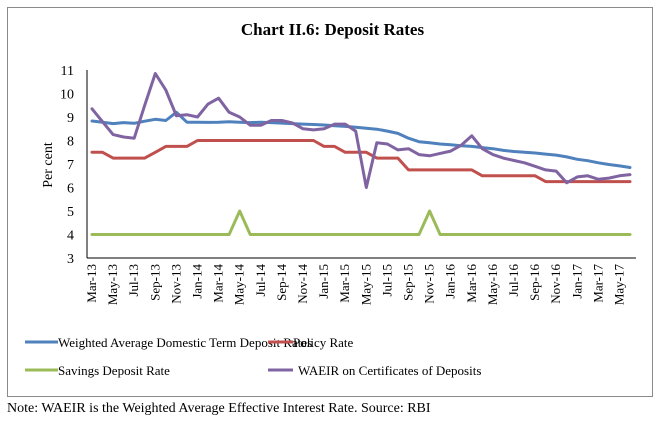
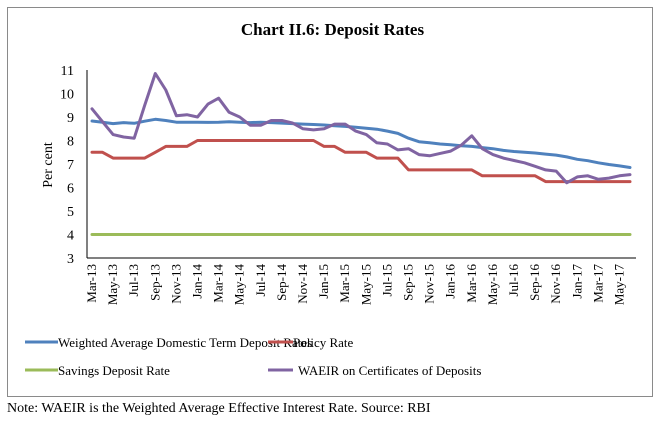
Weighted Average Domestic Term Deposit Rates/Nov-13: 9.2 -> 8.8
Savings Deposit Rate/May-14: 5 -> 4
WAEIR on Certificates of Deposits/May-15: 6.0 -> 8.2
Savings Deposit Rate/Nov-15: 5 -> 4
